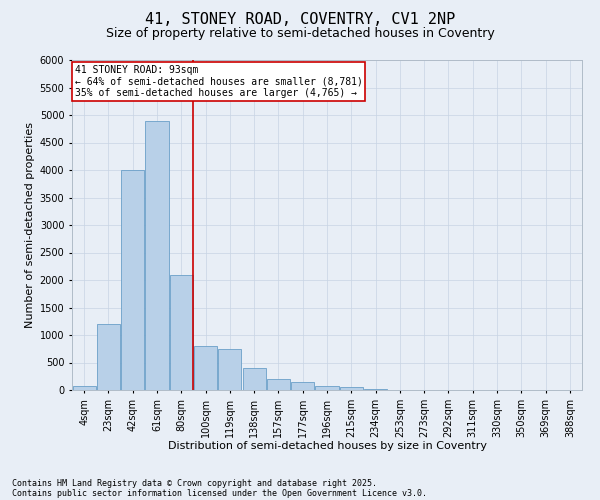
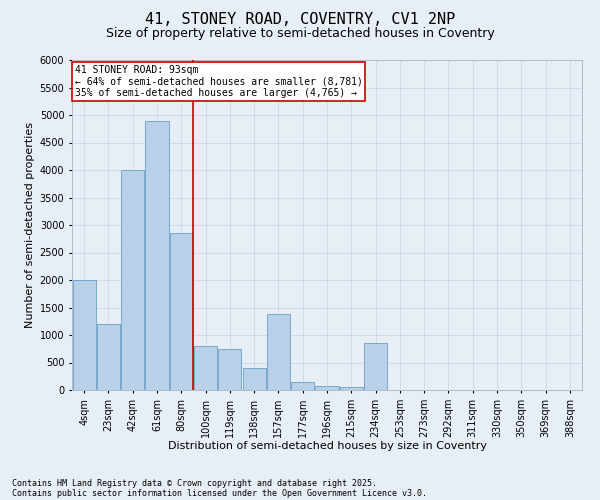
4sqm: 80 -> 2000
80sqm: 2100 -> 2860
157sqm: 200 -> 1380
234sqm: 10 -> 860
